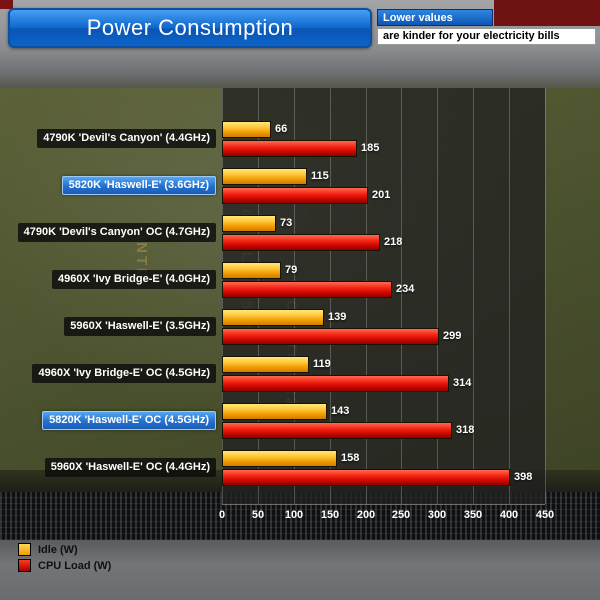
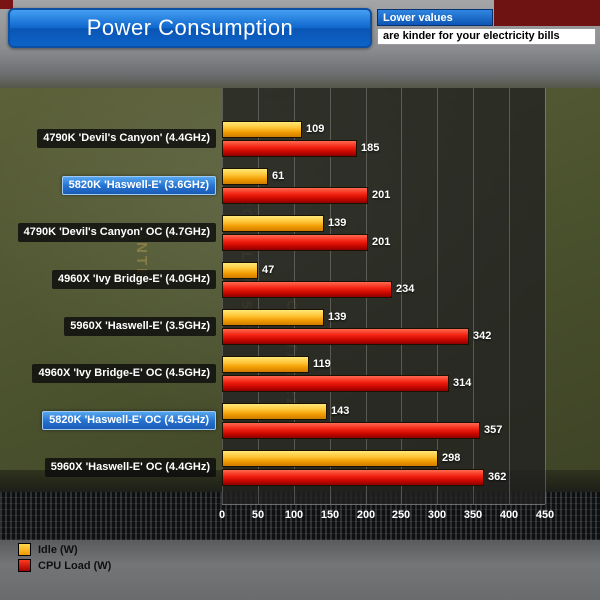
Idle (W)/4790K 'Devil's Canyon' (4.4GHz): 66 -> 109
Idle (W)/5820K 'Haswell-E' (3.6GHz): 115 -> 61
Idle (W)/4790K 'Devil's Canyon' OC (4.7GHz): 73 -> 139
CPU Load (W)/4790K 'Devil's Canyon' OC (4.7GHz): 218 -> 201
Idle (W)/4960X 'Ivy Bridge-E' (4.0GHz): 79 -> 47
CPU Load (W)/5960X 'Haswell-E' (3.5GHz): 299 -> 342
CPU Load (W)/5820K 'Haswell-E' OC (4.5GHz): 318 -> 357
Idle (W)/5960X 'Haswell-E' OC (4.4GHz): 158 -> 298
CPU Load (W)/5960X 'Haswell-E' OC (4.4GHz): 398 -> 362
